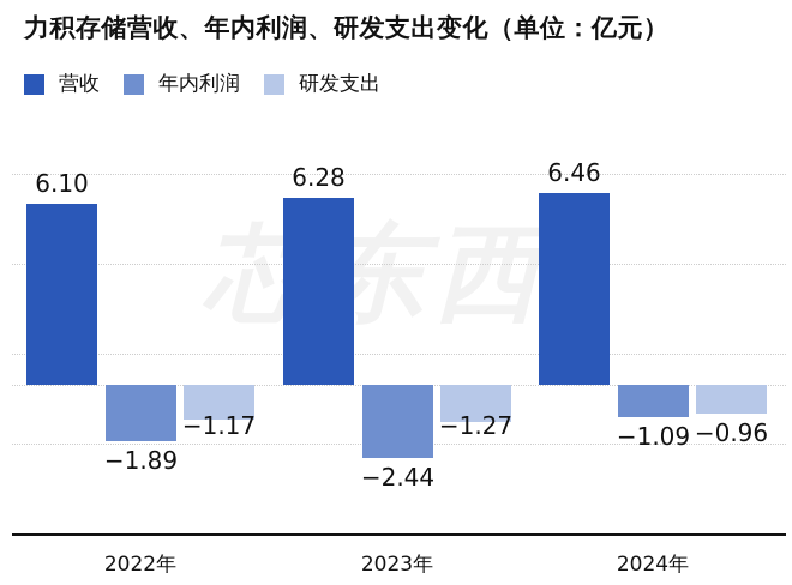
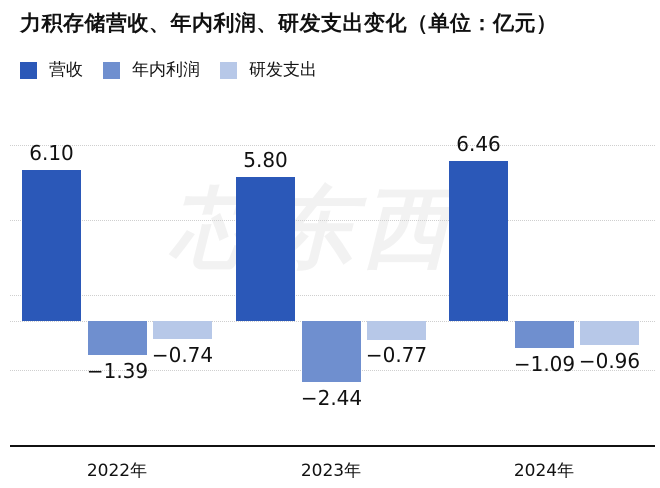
年内利润/2022年: −1.89 -> −1.39
研发支出/2022年: −1.17 -> −0.74
营收/2023年: 6.28 -> 5.80
研发支出/2023年: −1.27 -> −0.77
